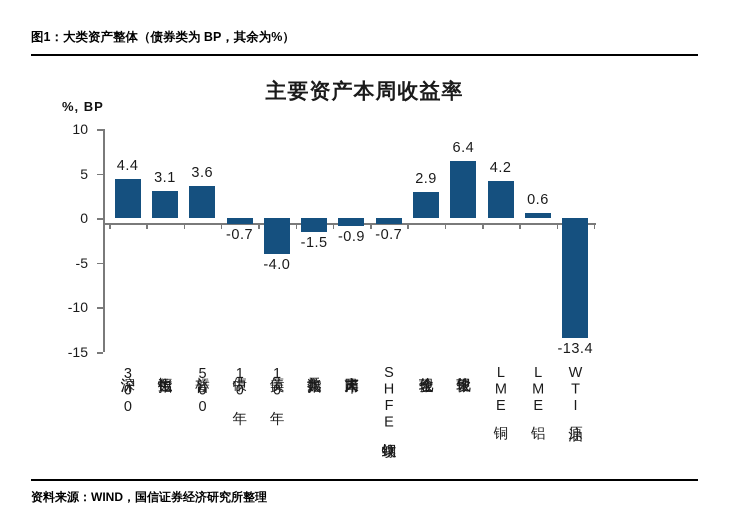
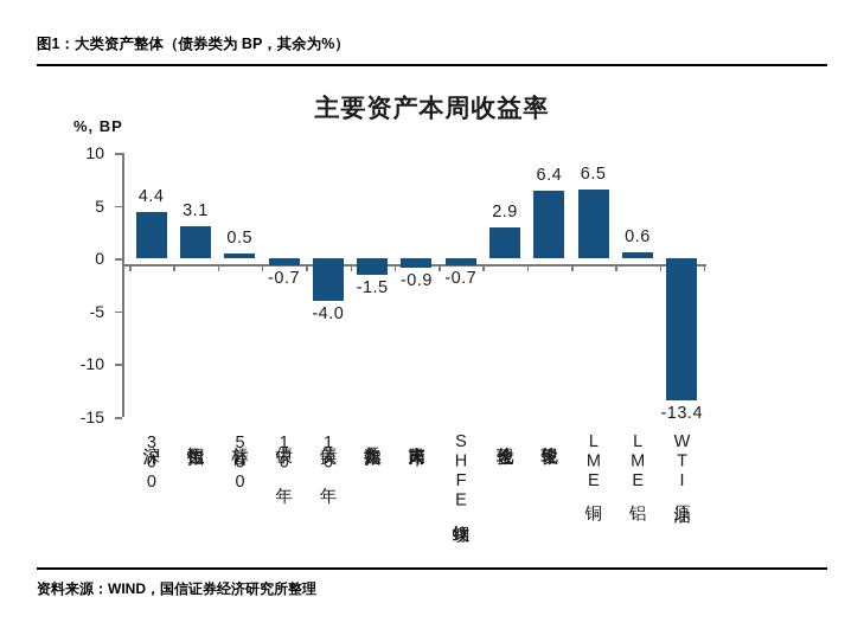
标普500: 3.6 -> 0.5
LME铜: 4.2 -> 6.5
